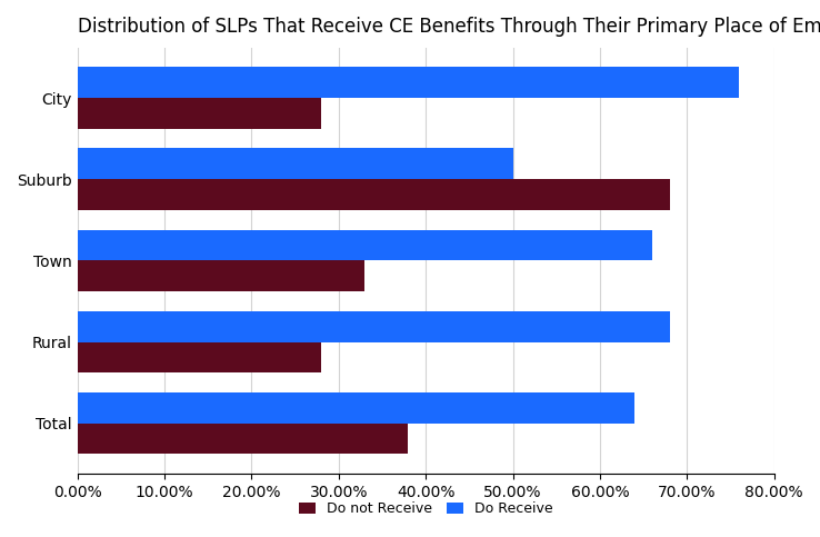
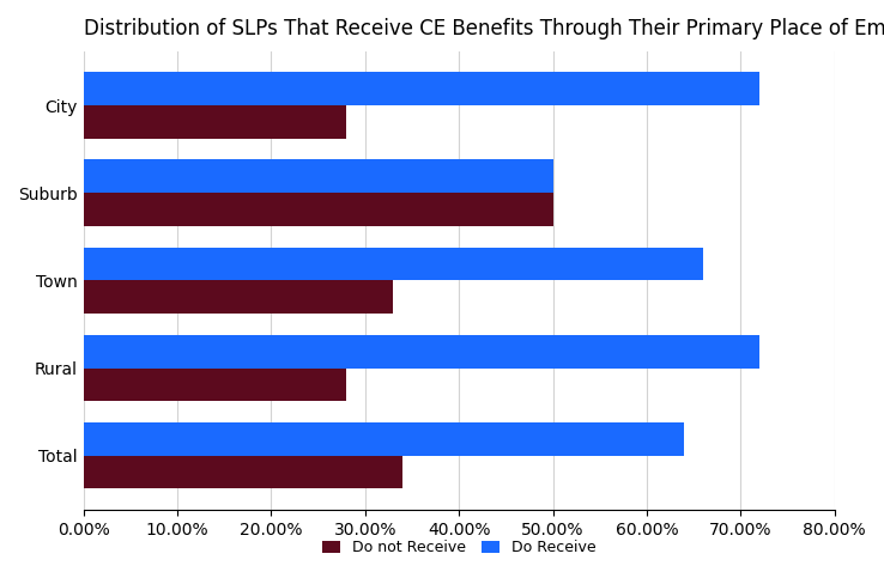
Do Receive/City: 76% -> 72%
Do not Receive/Suburb: 68% -> 50%
Do Receive/Rural: 68% -> 72%
Do not Receive/Total: 38% -> 34%
